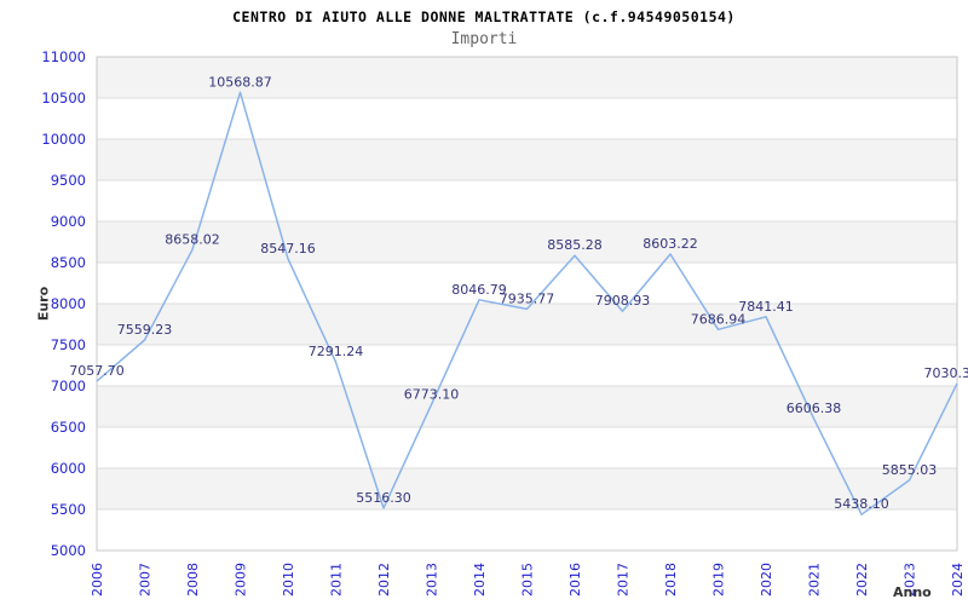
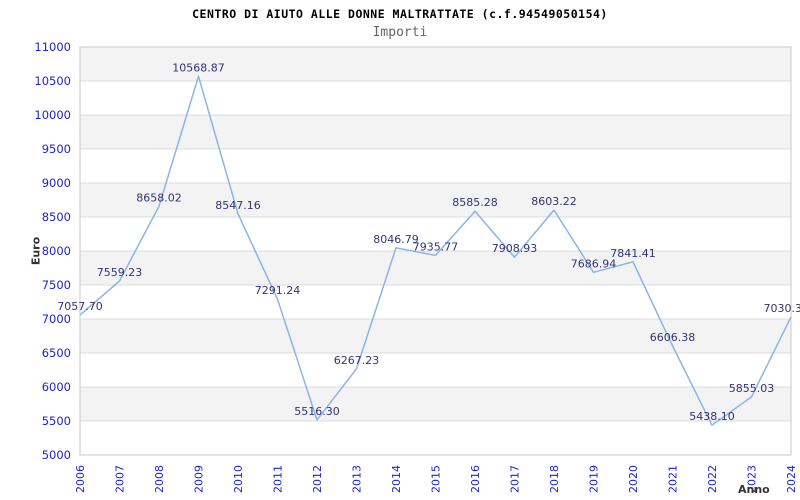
2013: 6773.10 -> 6267.23
